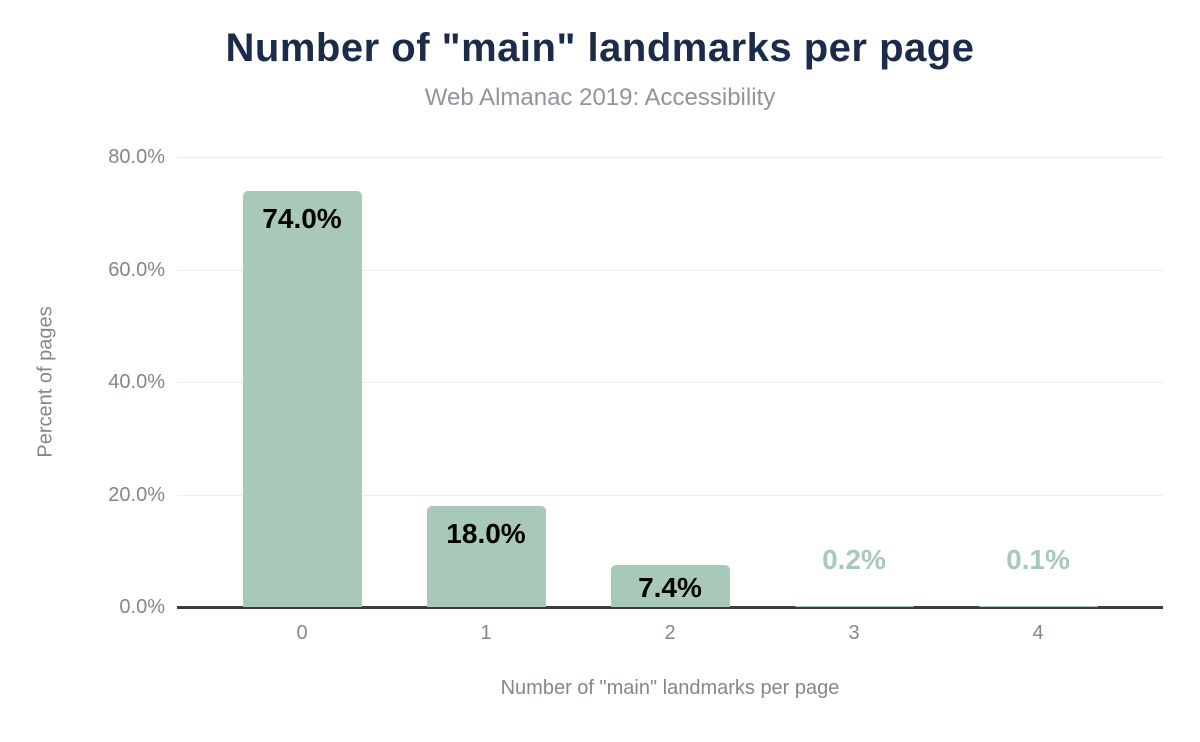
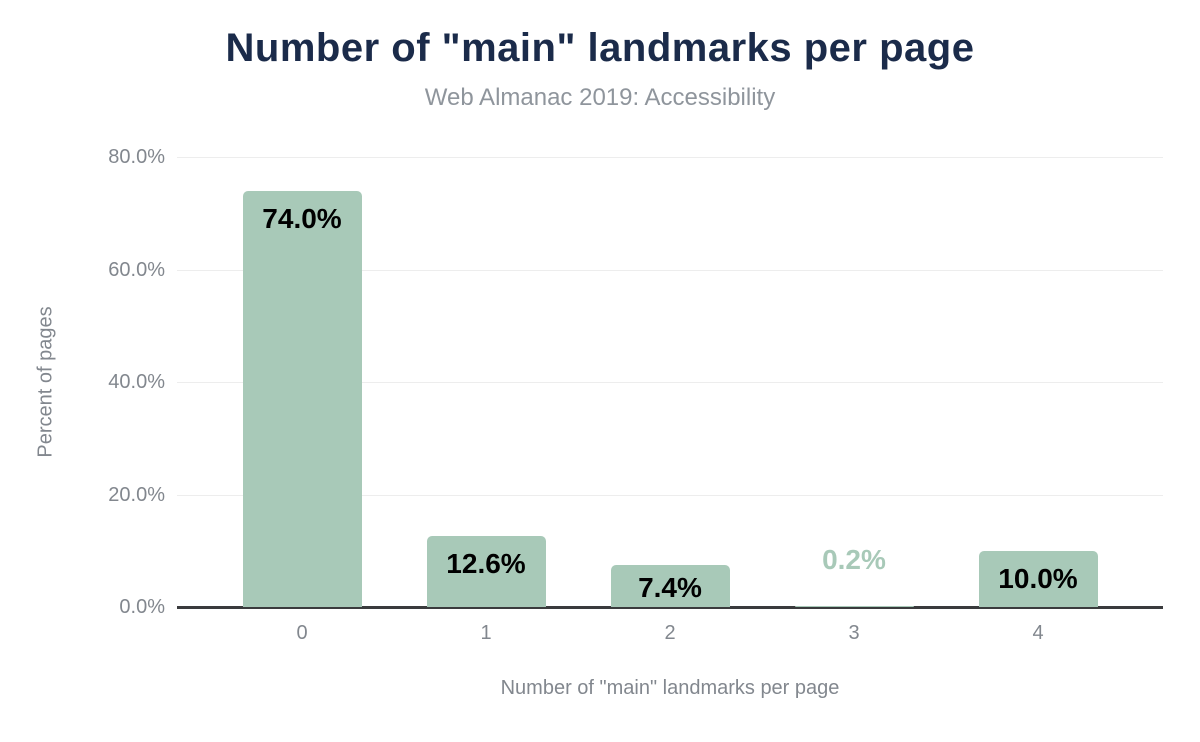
1: 18.0% -> 12.6%
4: 0.1% -> 10.0%
